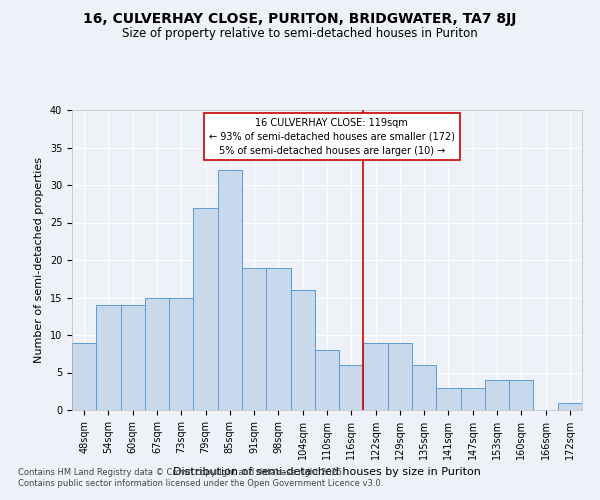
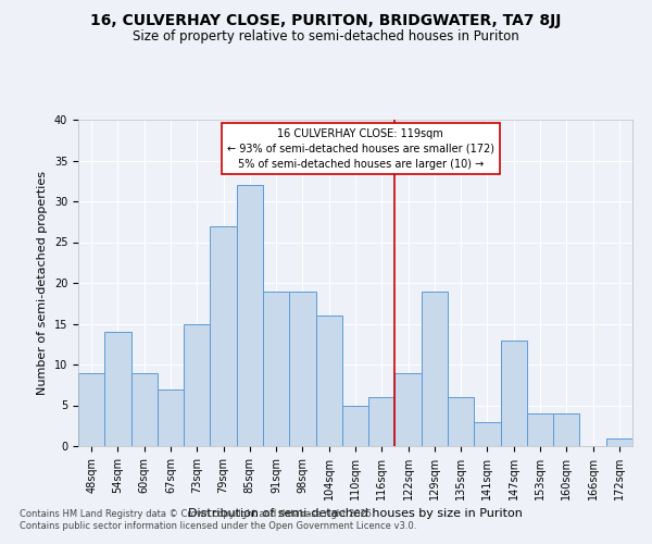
60sqm: 14 -> 9
67sqm: 15 -> 7
110sqm: 8 -> 5
129sqm: 9 -> 19
147sqm: 3 -> 13
